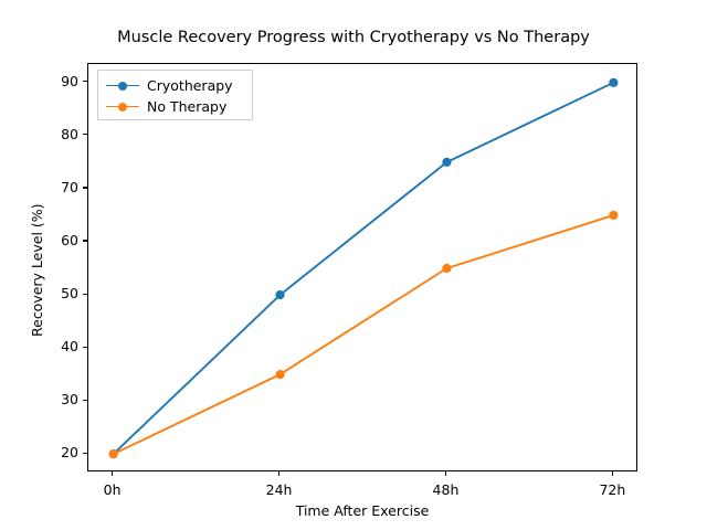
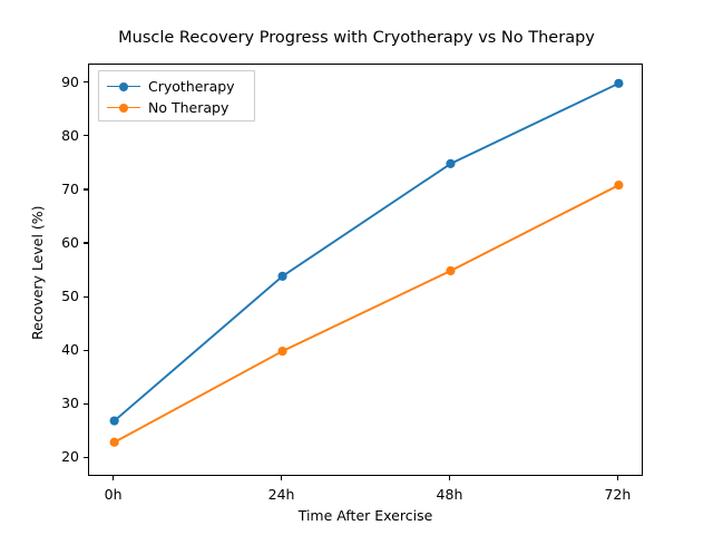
Cryotherapy/0h: 20 -> 27
No Therapy/0h: 20 -> 23
Cryotherapy/24h: 50 -> 54
No Therapy/24h: 35 -> 40
No Therapy/72h: 65 -> 71
